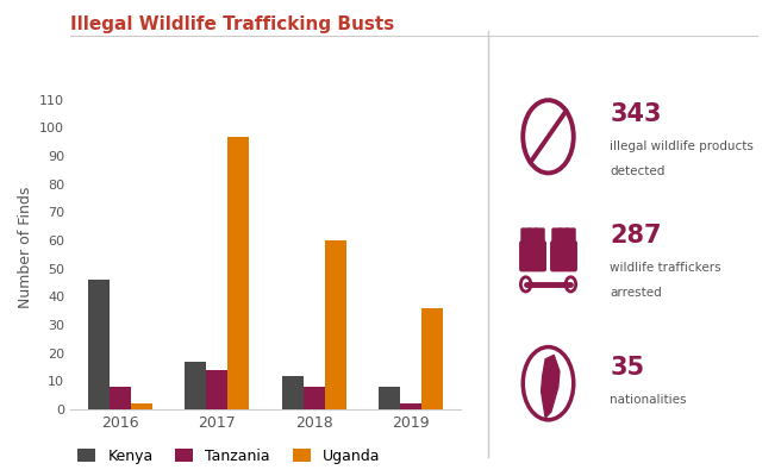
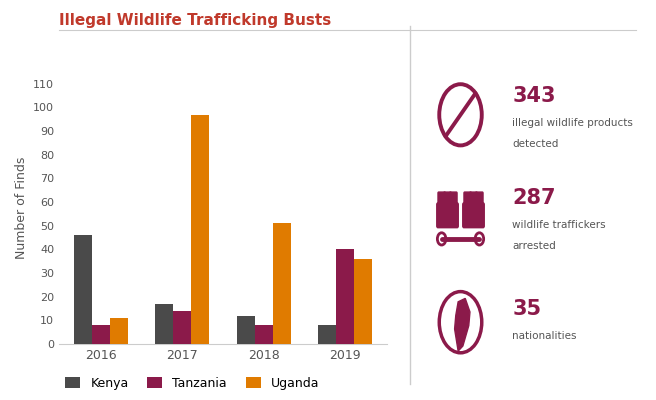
Uganda/2016: 2 -> 11
Uganda/2018: 60 -> 51
Tanzania/2019: 2 -> 40
